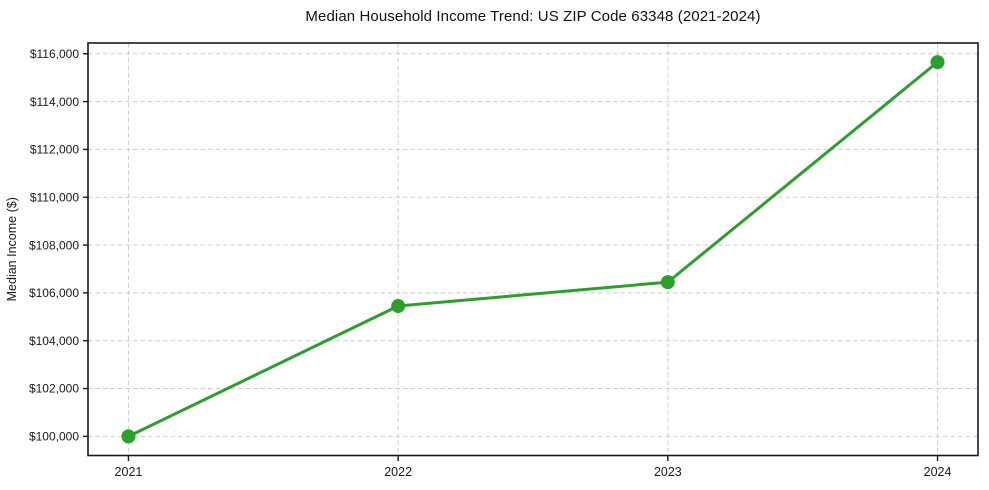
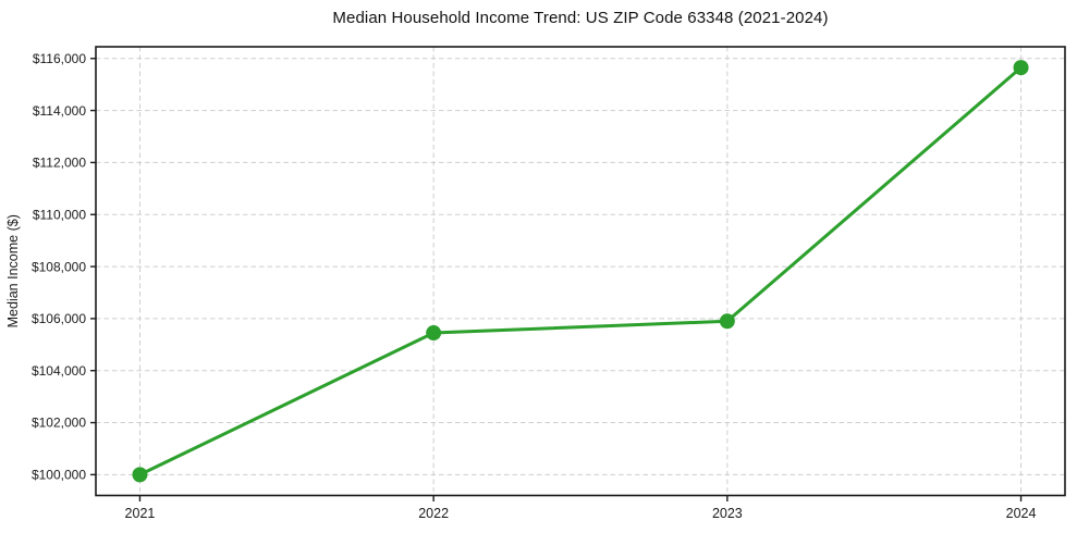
2023: $106400 -> $105900
